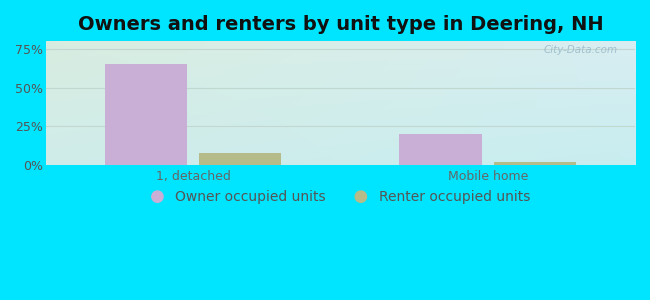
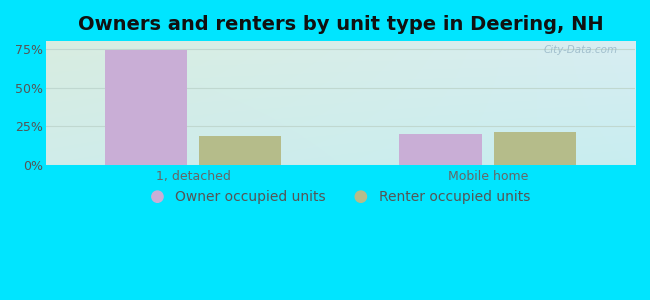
Owner occupied units/1, detached: 65% -> 74%
Renter occupied units/1, detached: 8% -> 19%
Renter occupied units/Mobile home: 2% -> 21%
